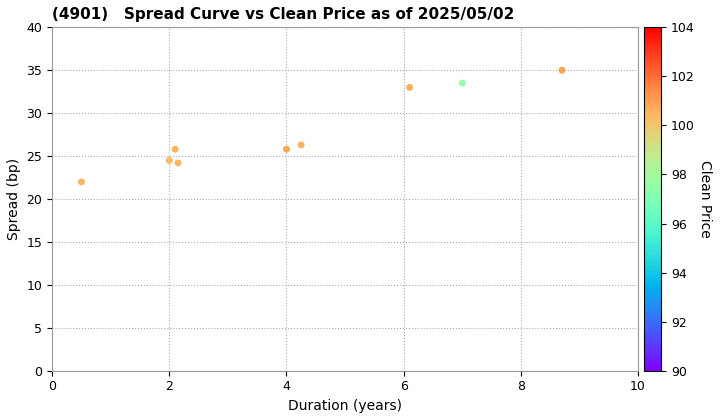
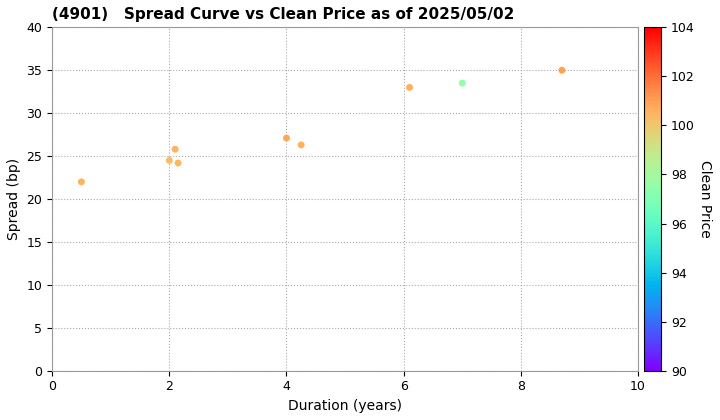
4: 25.8 -> 27.1
